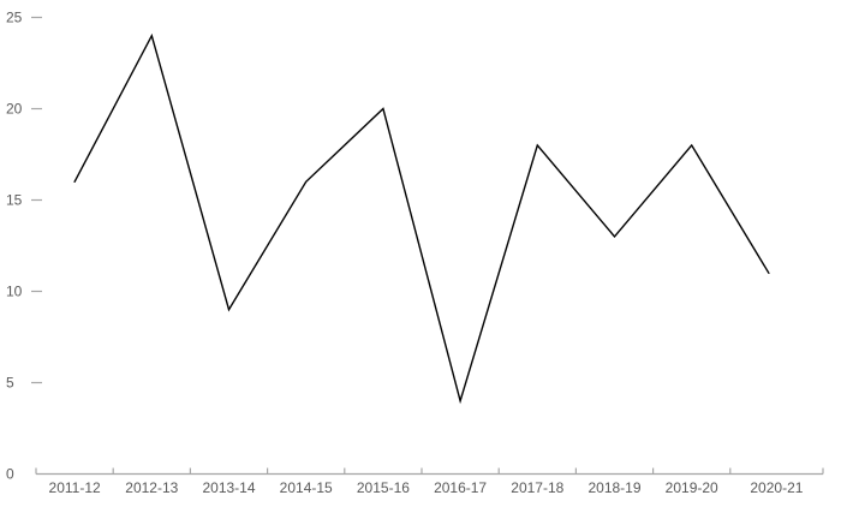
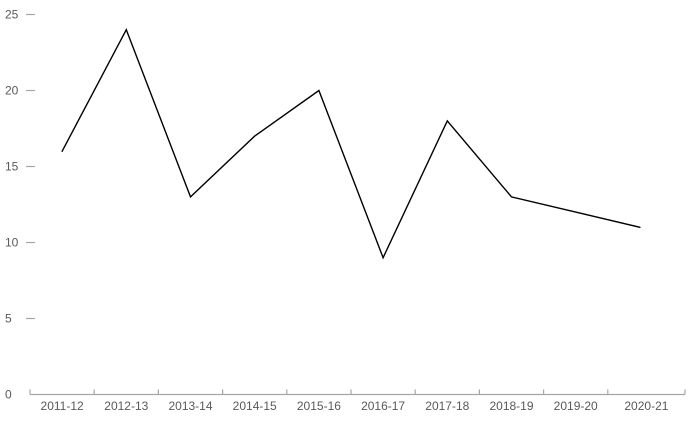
2013-14: 9 -> 13
2014-15: 16 -> 17
2016-17: 4 -> 9
2019-20: 18 -> 12
